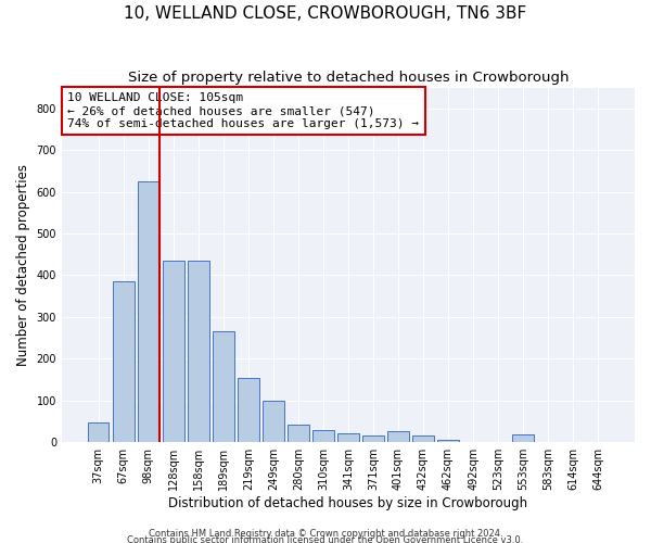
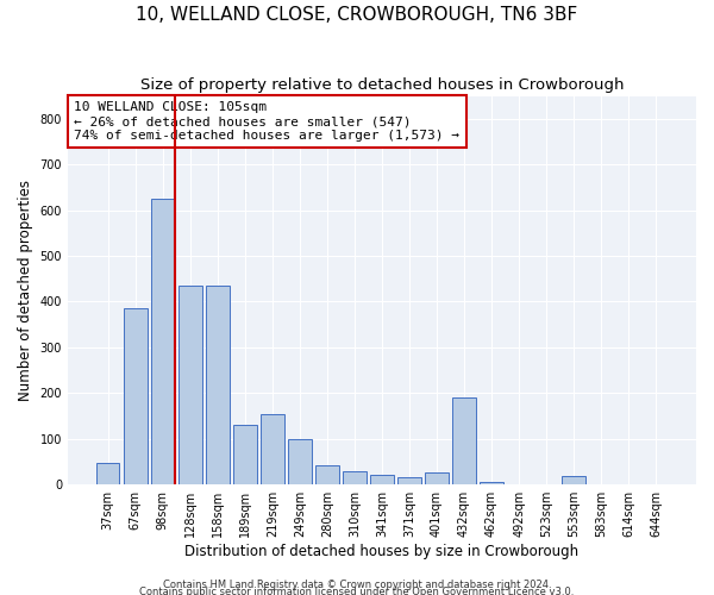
189sqm: 265 -> 130
432sqm: 15 -> 190
